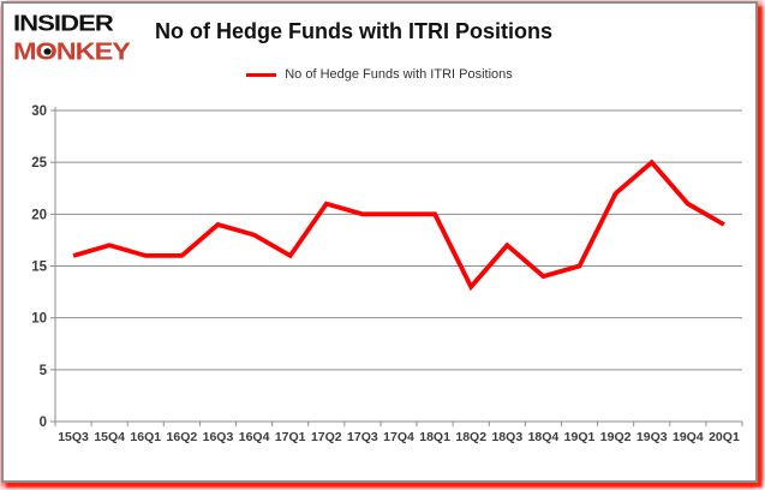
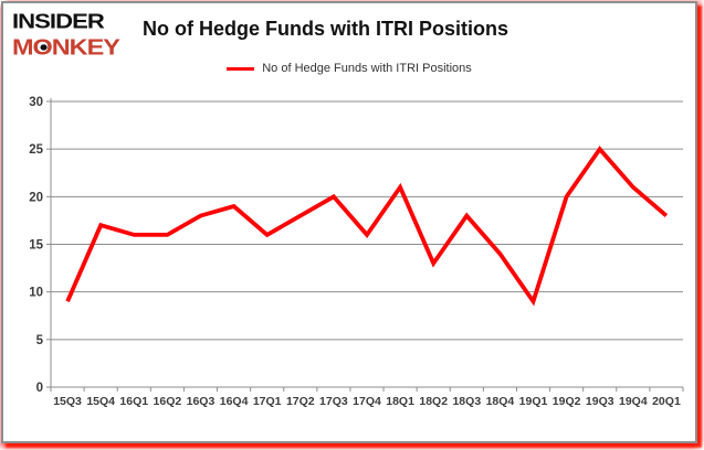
15Q3: 16 -> 9
16Q3: 19 -> 18
16Q4: 18 -> 19
17Q2: 21 -> 18
17Q4: 20 -> 16
18Q1: 20 -> 21
18Q3: 17 -> 18
19Q1: 15 -> 9
19Q2: 22 -> 20
20Q1: 19 -> 18
